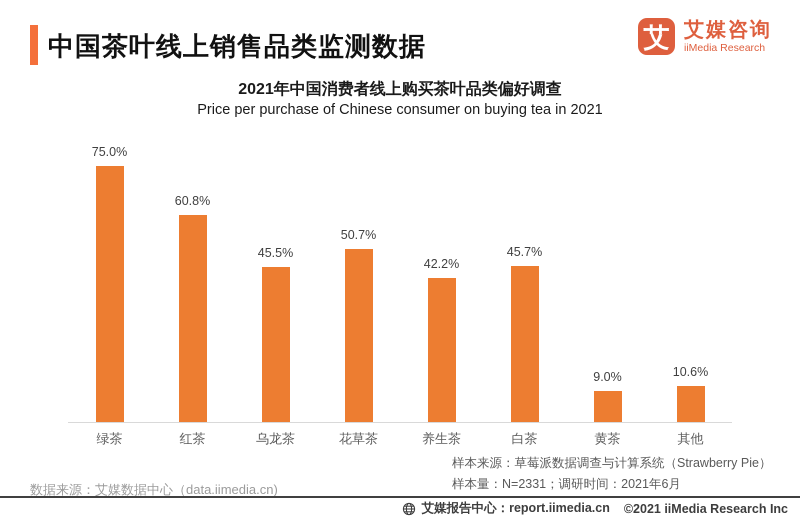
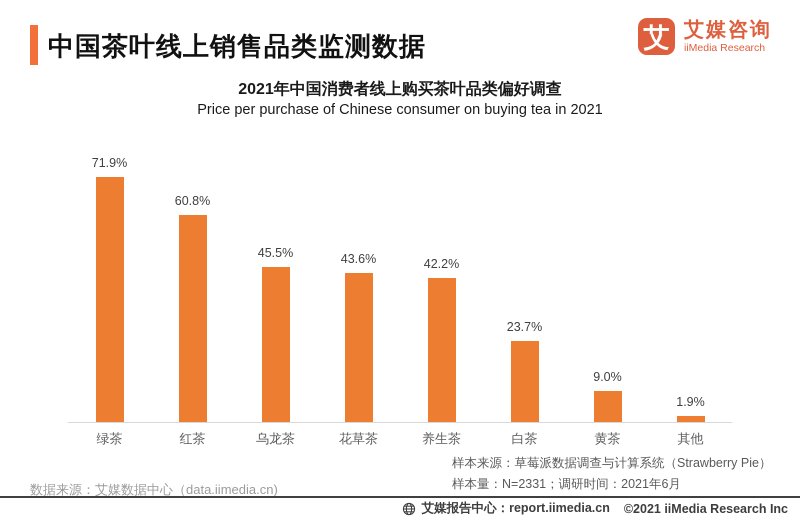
绿茶: 75.0% -> 71.9%
花草茶: 50.7% -> 43.6%
白茶: 45.7% -> 23.7%
其他: 10.6% -> 1.9%
